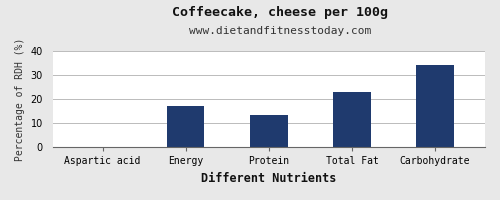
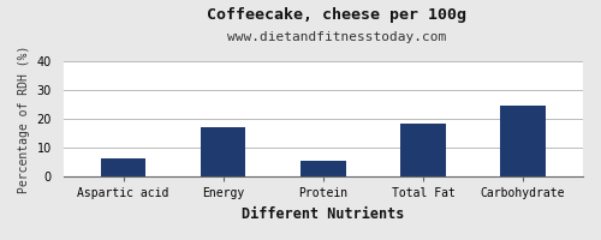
Aspartic acid: 0.2 -> 6.5
Protein: 13.3 -> 5.5
Total Fat: 23.0 -> 18.5
Carbohydrate: 34.0 -> 24.5
